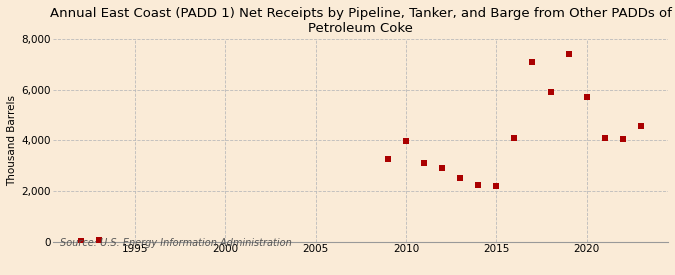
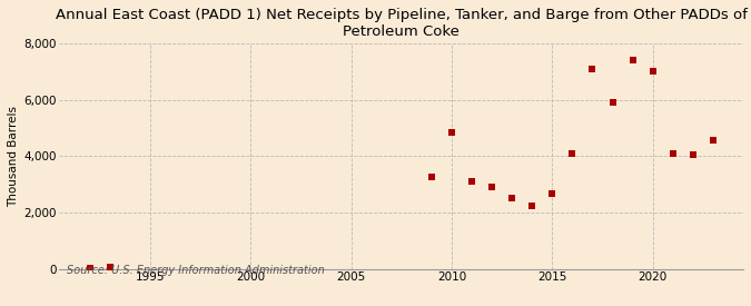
2010: 3,950 -> 4,850
2015: 2,200 -> 2,650
2020: 5,700 -> 7,000
